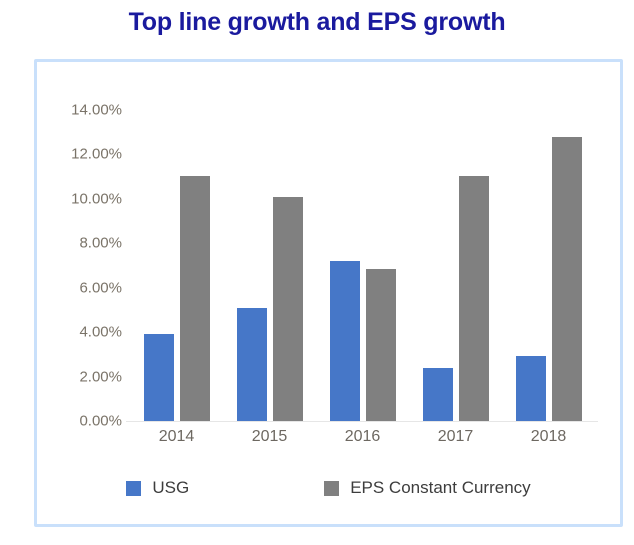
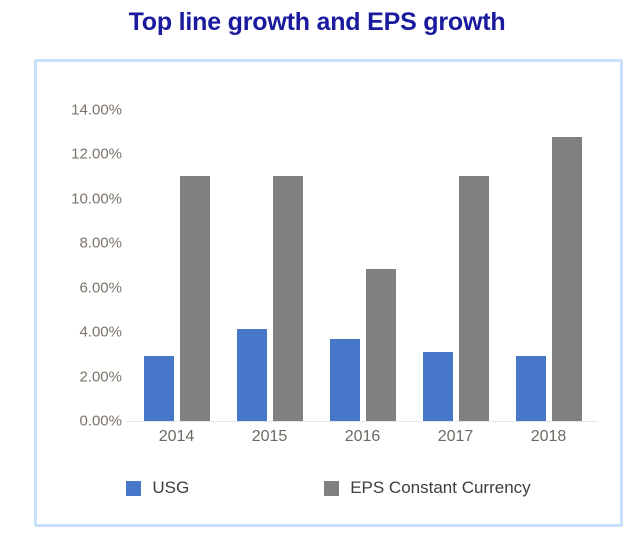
USG/2014: 3.9% -> 2.9%
USG/2015: 5.1% -> 4.2%
EPS Constant Currency/2015: 10.1% -> 11.1%
USG/2016: 7.2% -> 3.7%
USG/2017: 2.4% -> 3.1%
